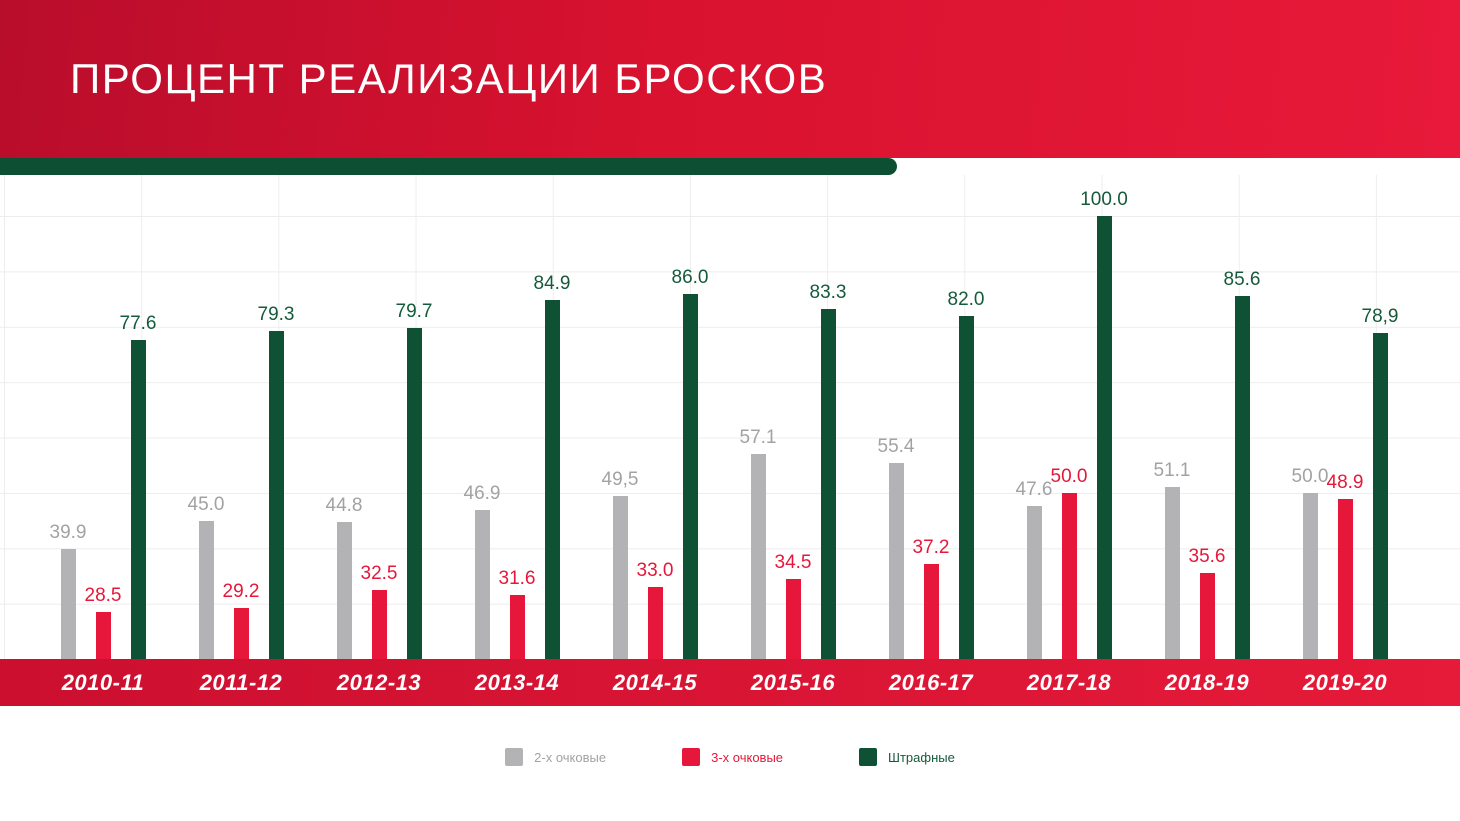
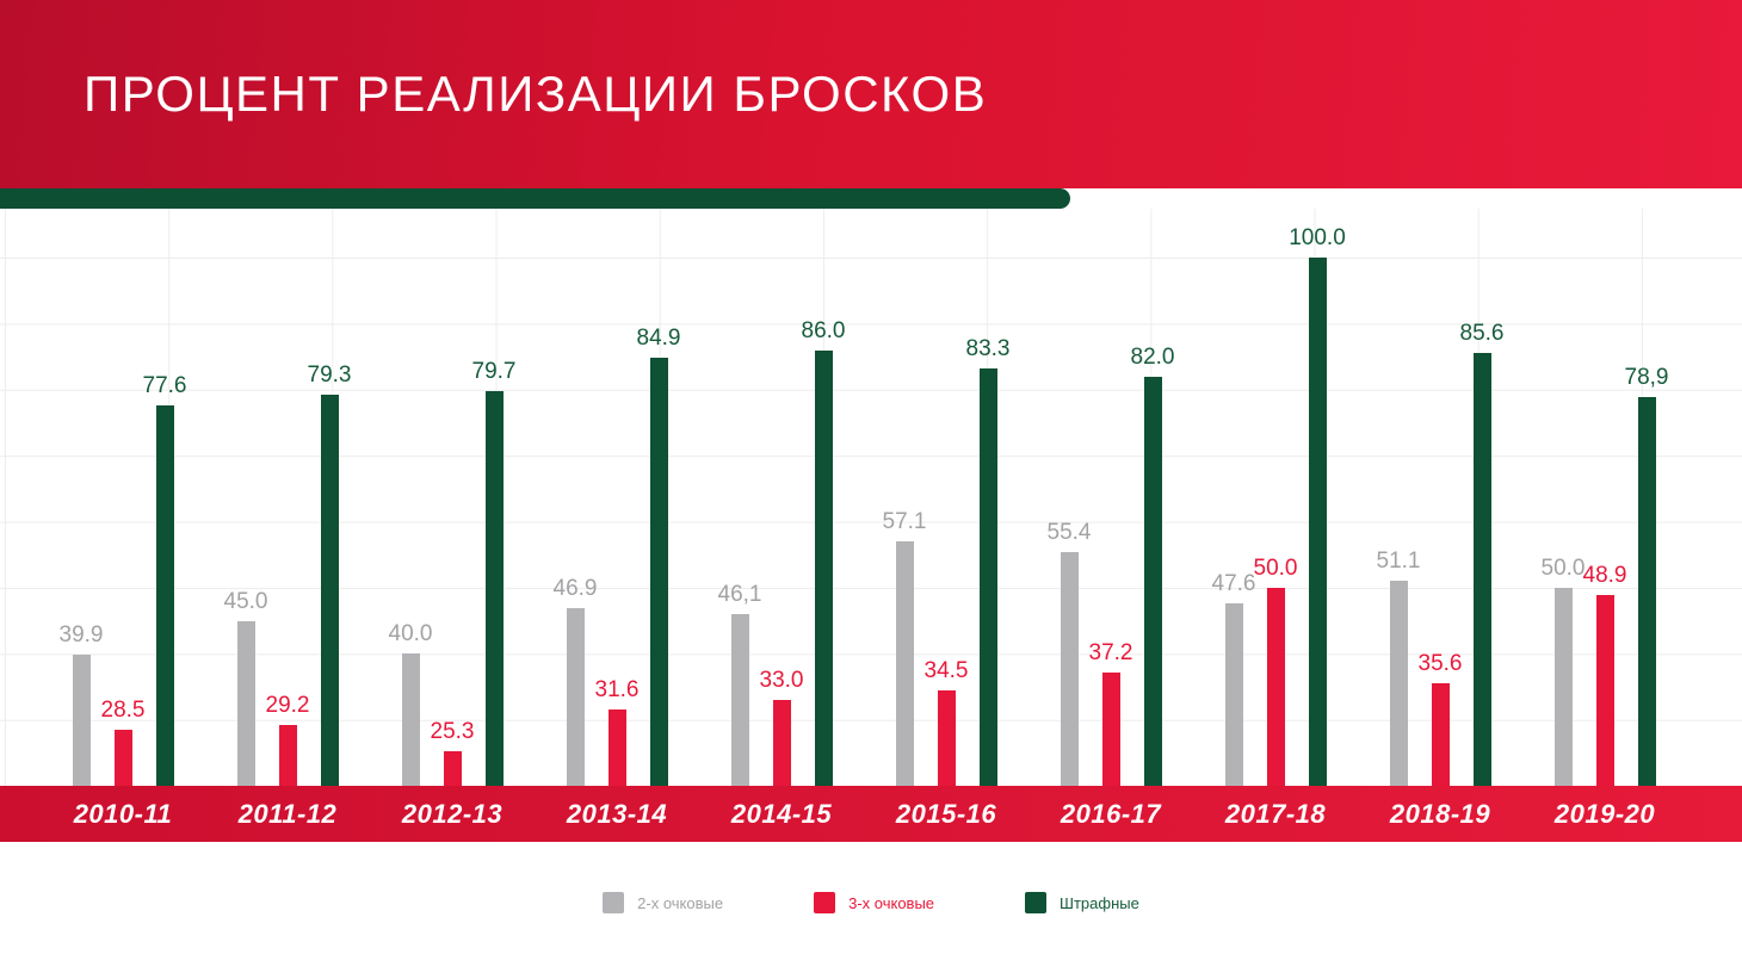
2-х очковые/2012-13: 44.8 -> 40.0
3-х очковые/2012-13: 32.5 -> 25.3
2-х очковые/2014-15: 49,5 -> 46,1
